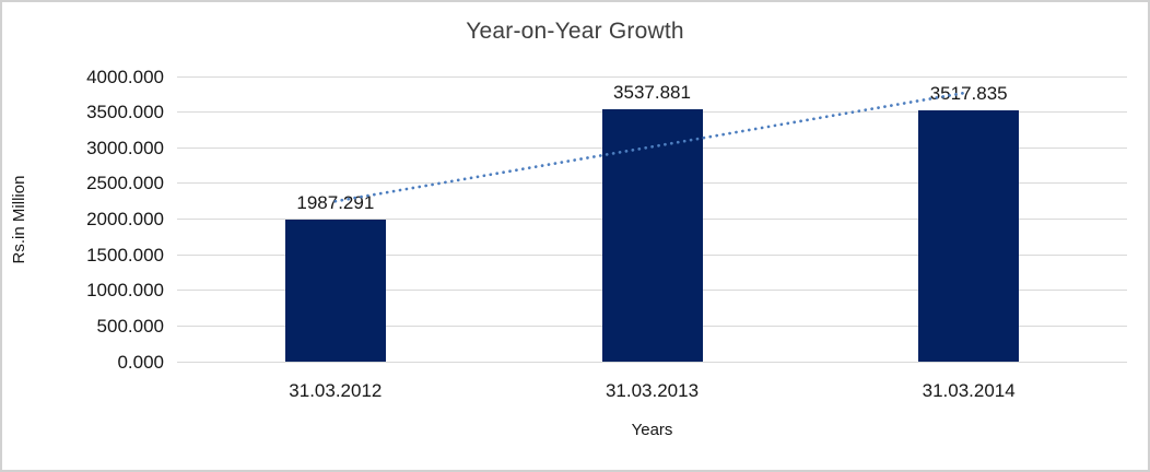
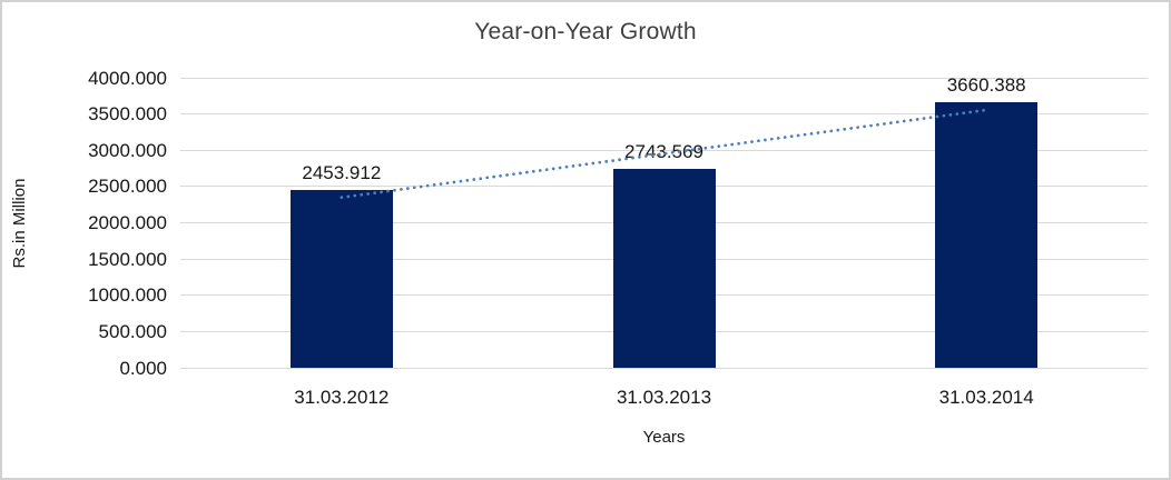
31.03.2012: 1987.291 -> 2453.912
31.03.2013: 3537.881 -> 2743.569
31.03.2014: 3517.835 -> 3660.388
